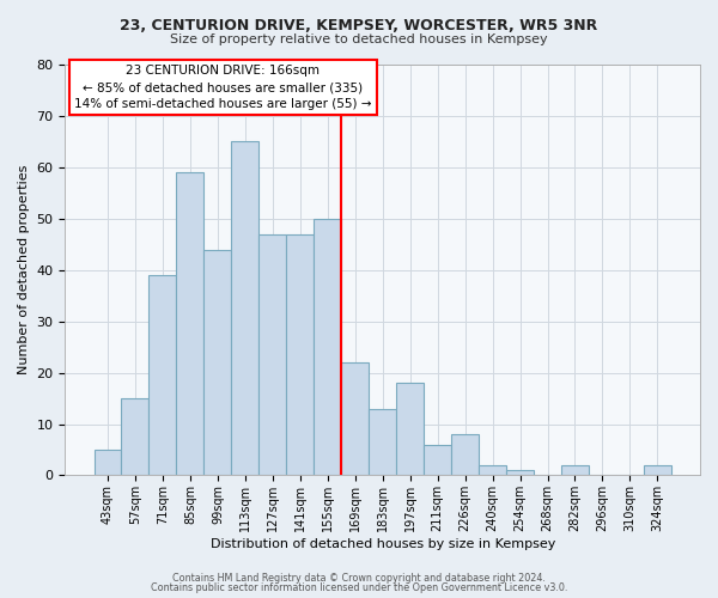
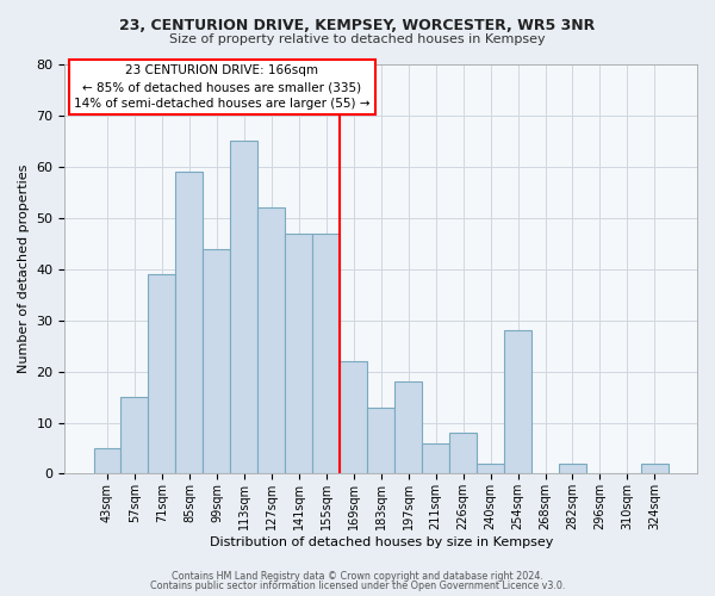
127sqm: 47 -> 52
155sqm: 50 -> 47
254sqm: 1 -> 28
